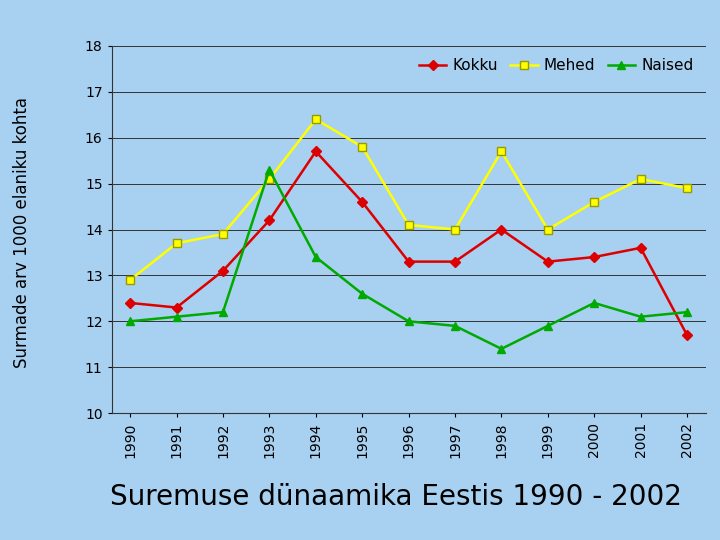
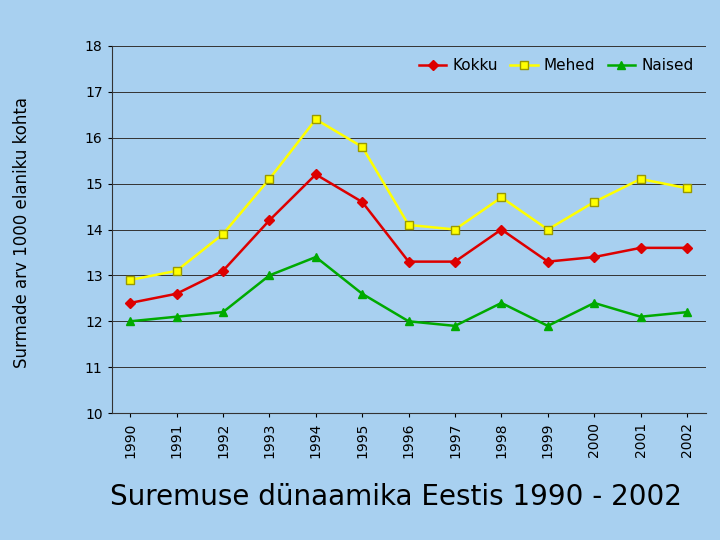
Kokku/1991: 12.3 -> 12.6
Mehed/1991: 13.7 -> 13.1
Naised/1993: 15.3 -> 13.0
Kokku/1994: 15.7 -> 15.2
Mehed/1998: 15.7 -> 14.7
Naised/1998: 11.4 -> 12.4
Kokku/2002: 11.7 -> 13.6
